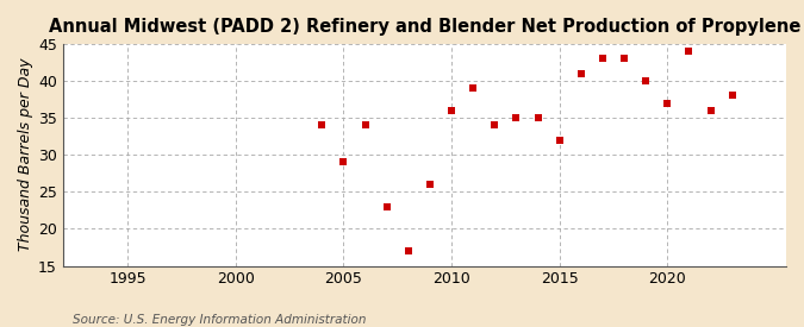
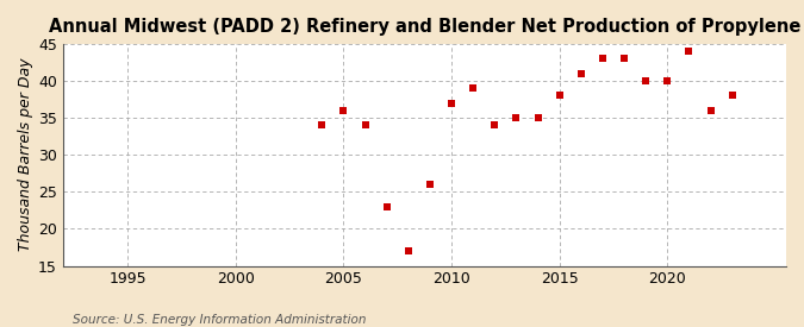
2005: 29 -> 36
2010: 36 -> 37
2015: 32 -> 38
2020: 37 -> 40
